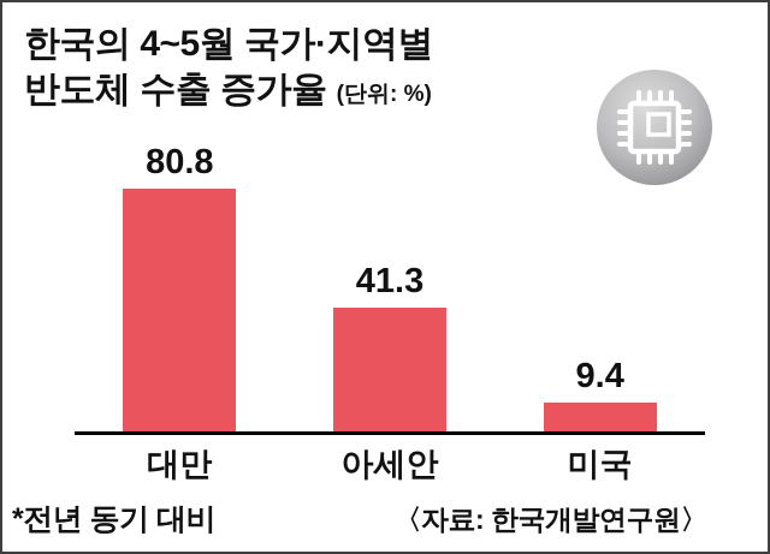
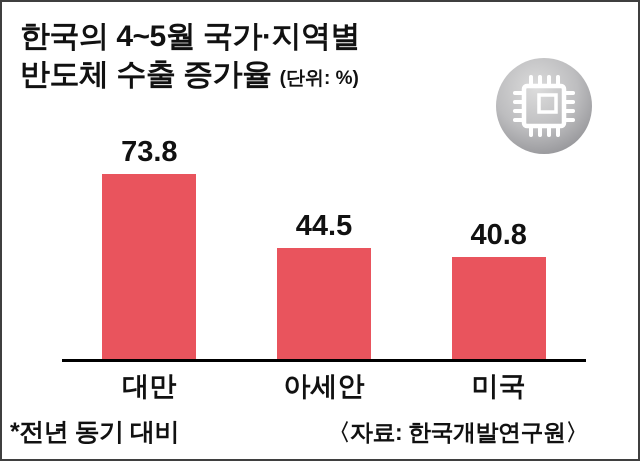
대만: 80.8 -> 73.8
아세안: 41.3 -> 44.5
미국: 9.4 -> 40.8
